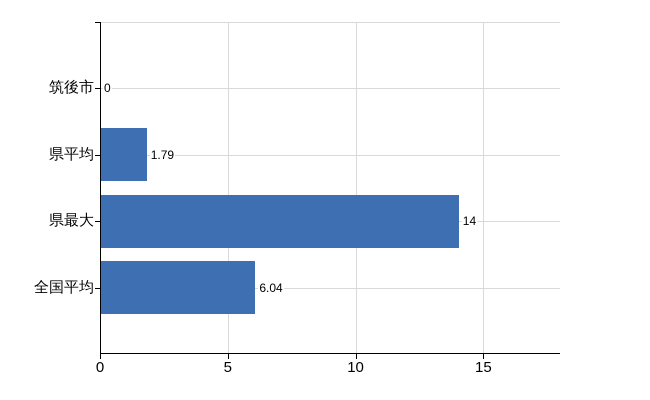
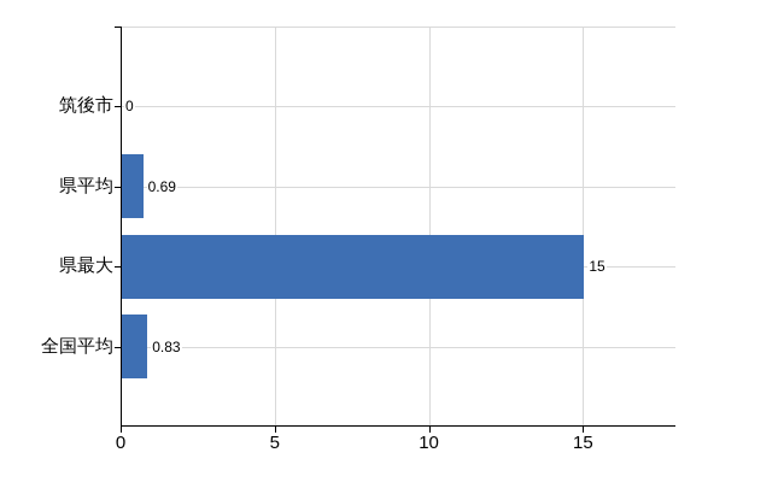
県平均: 1.79 -> 0.69
県最大: 14 -> 15
全国平均: 6.04 -> 0.83
